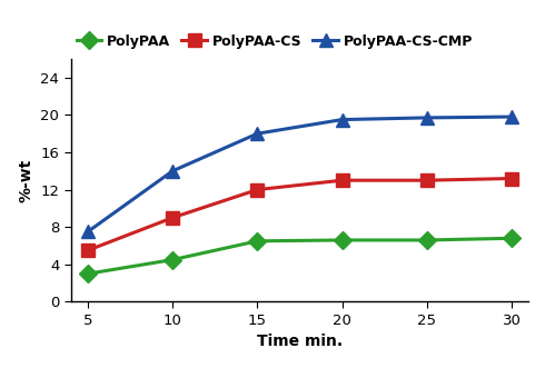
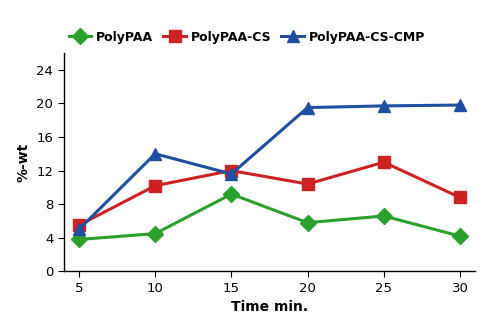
PolyPAA/5: 3.0 -> 3.8
PolyPAA-CS-CMP/5: 7.5 -> 5.0
PolyPAA-CS/10: 9.0 -> 10.2
PolyPAA/15: 6.5 -> 9.2
PolyPAA-CS-CMP/15: 18.0 -> 11.6
PolyPAA/20: 6.6 -> 5.8
PolyPAA-CS/20: 13.0 -> 10.4
PolyPAA/30: 6.8 -> 4.2
PolyPAA-CS/30: 13.2 -> 8.8
